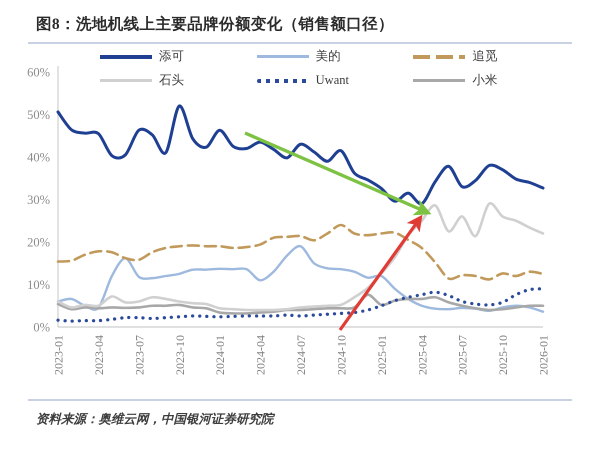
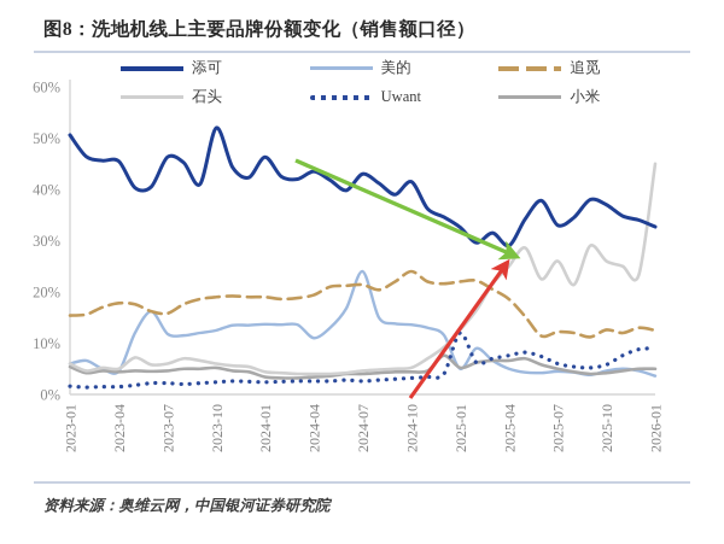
美的/2024-07: 19% -> 24%
美的/2025-01: 12% -> 5%
Uwant/2025-01: 5% -> 12%
石头/2026-01: 22% -> 45%
